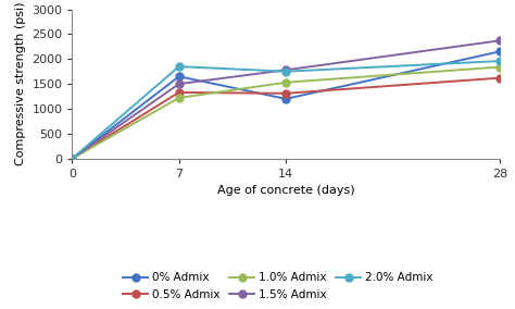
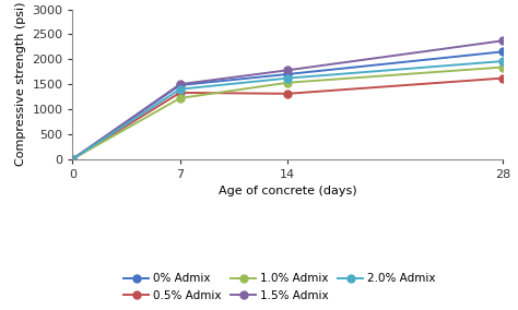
0% Admix/7: 1650 -> 1480
2.0% Admix/7: 1850 -> 1400
0% Admix/14: 1200 -> 1700
2.0% Admix/14: 1750 -> 1620
